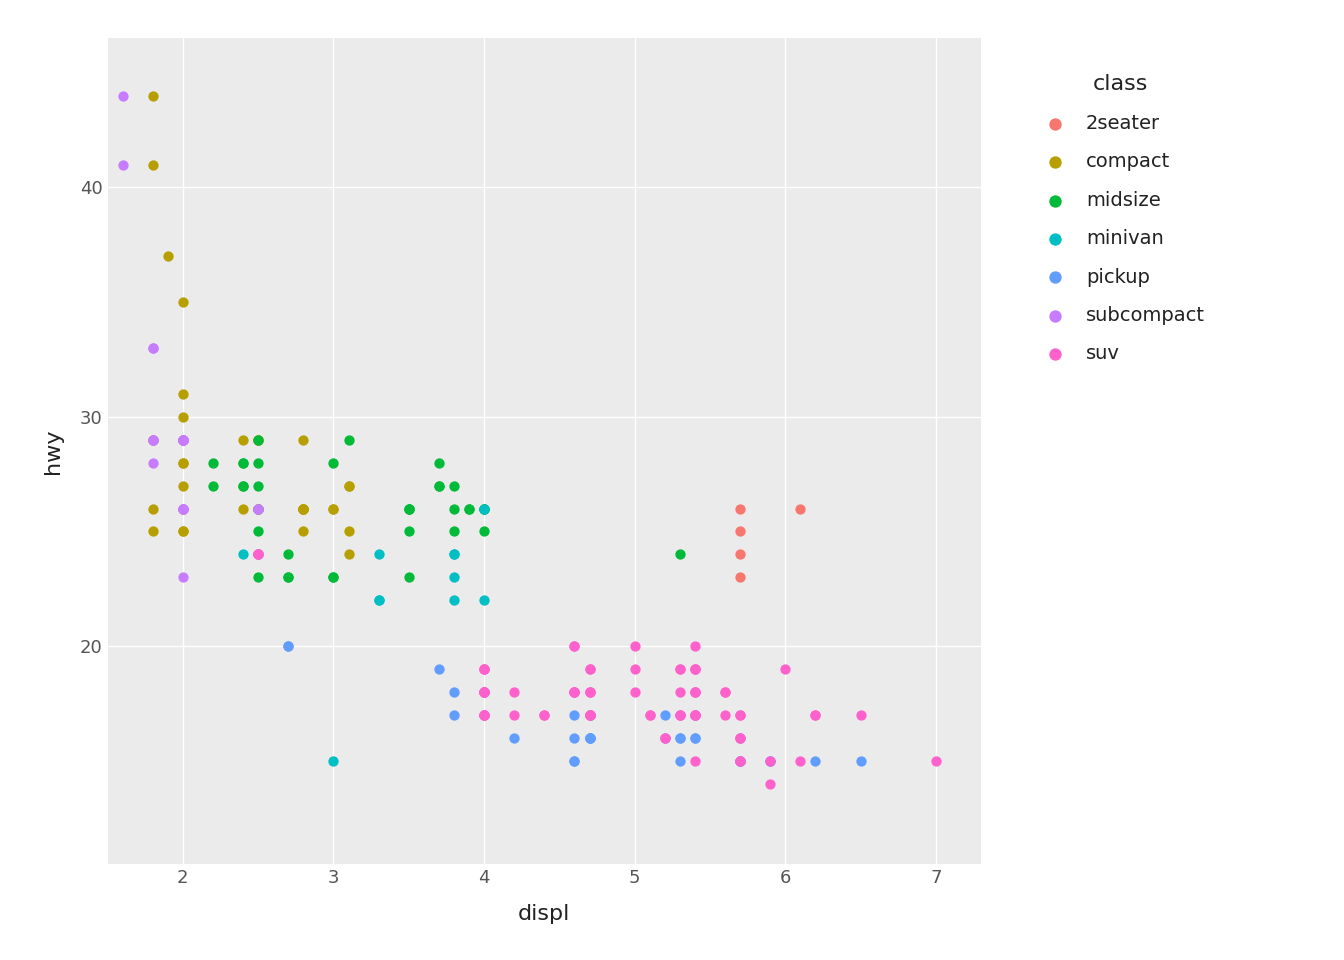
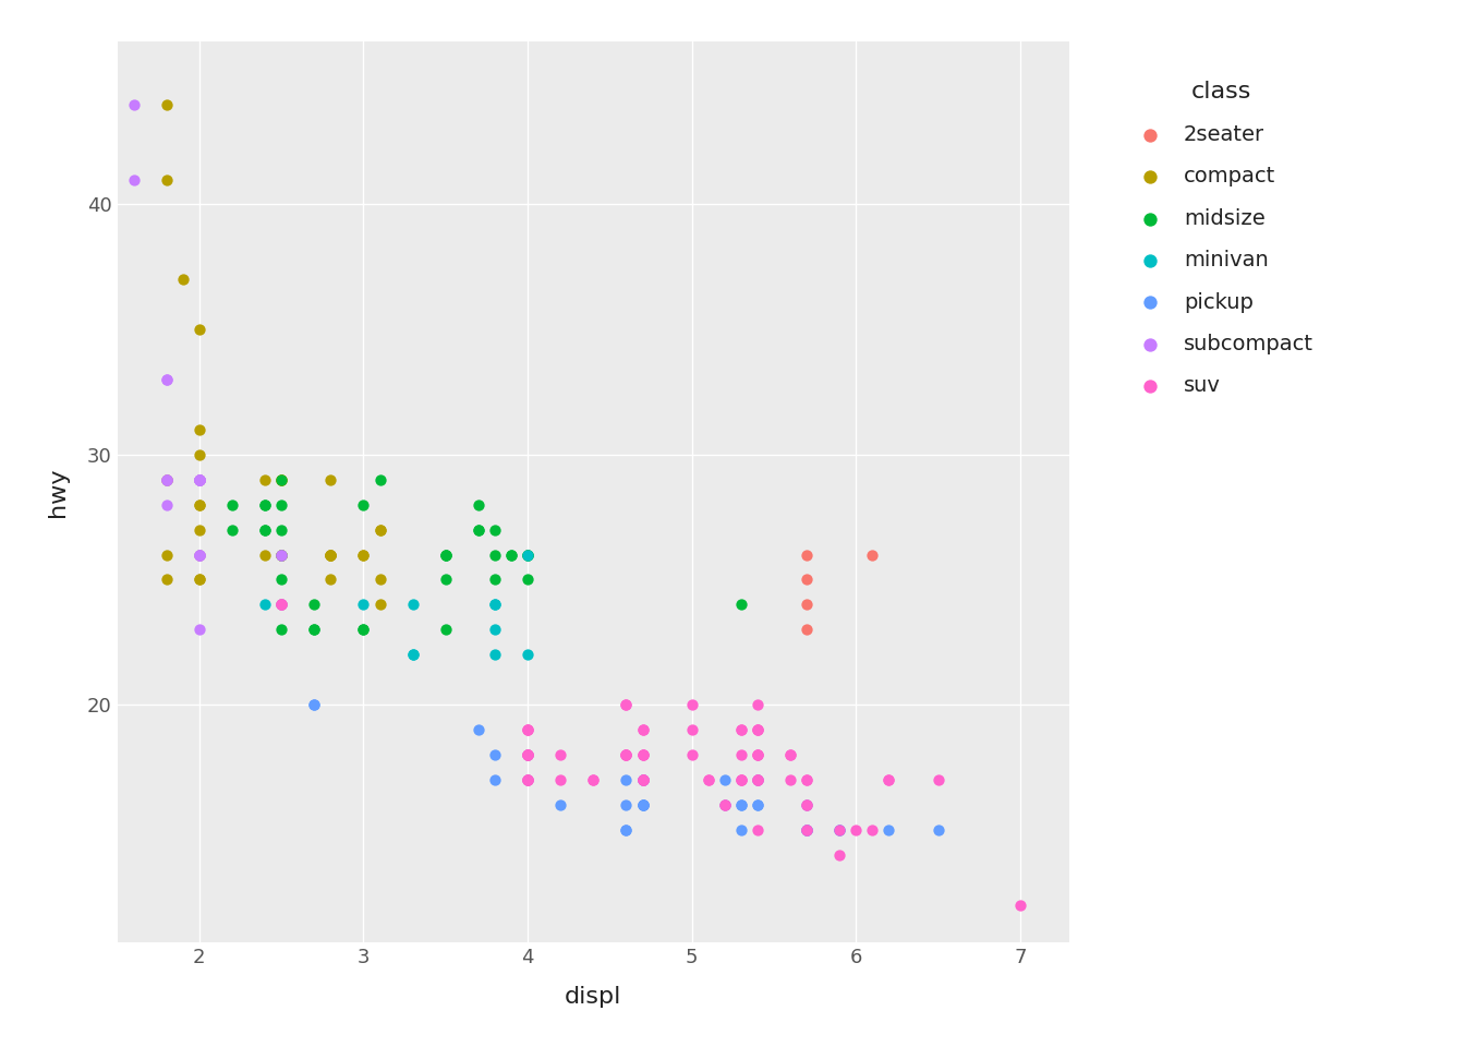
minivan/3: 15 -> 24
suv/6: 19 -> 15
suv/7: 15 -> 12
